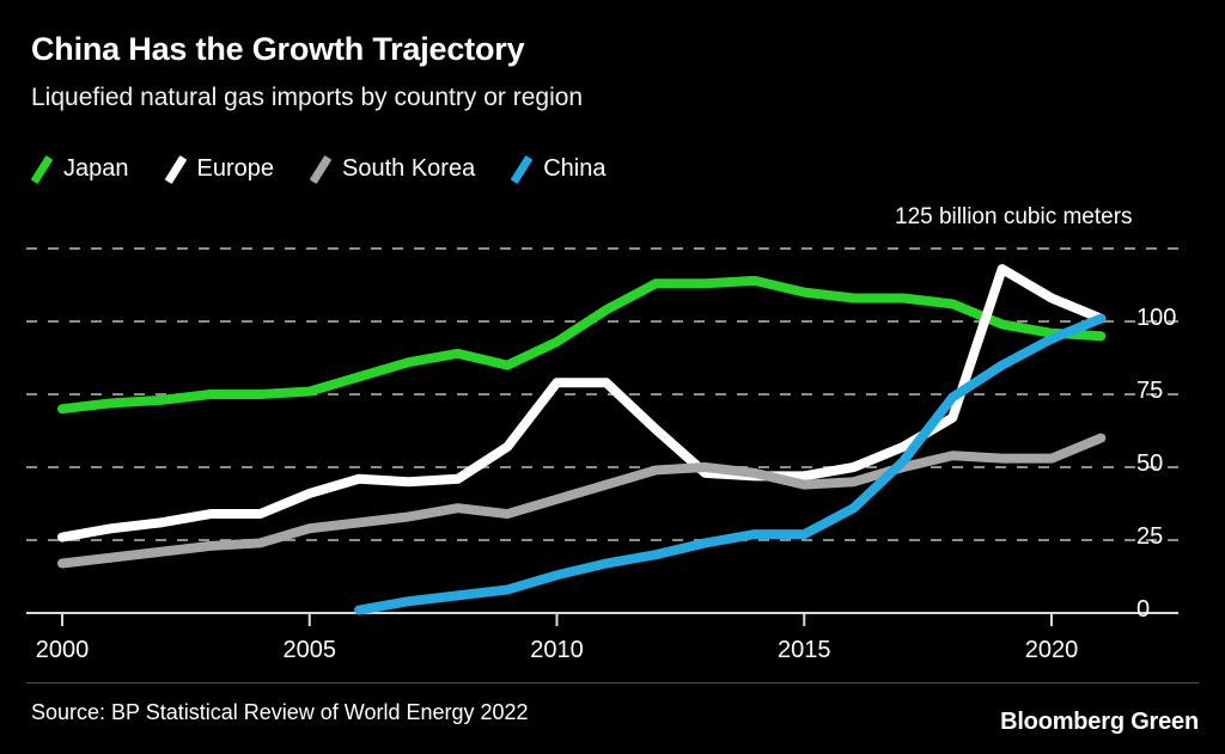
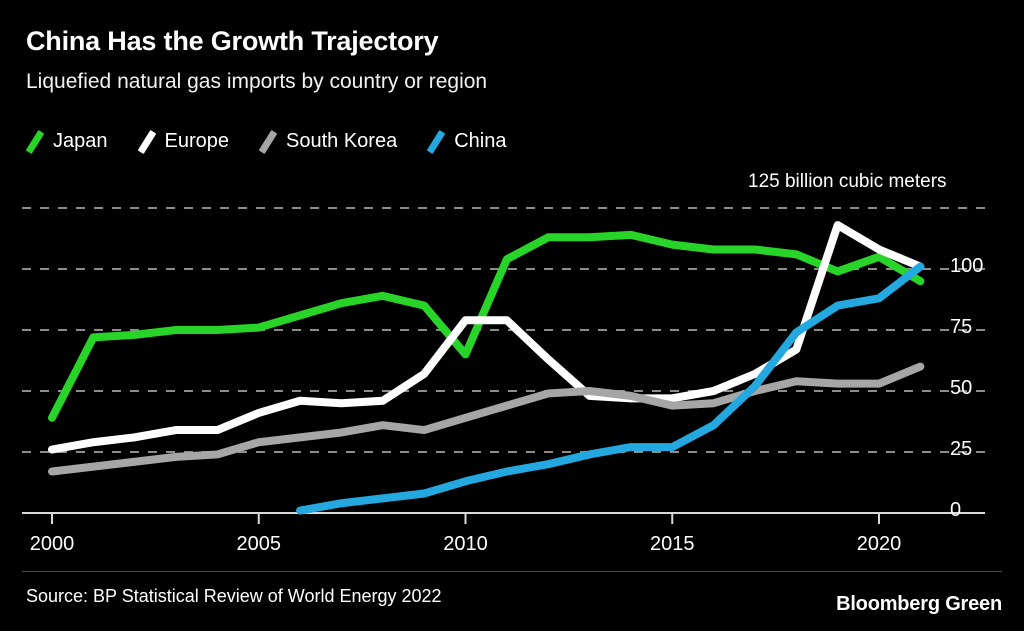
Japan/2000: 70 -> 39
Japan/2010: 93 -> 65
Japan/2020: 96 -> 105
China/2020: 94 -> 88
